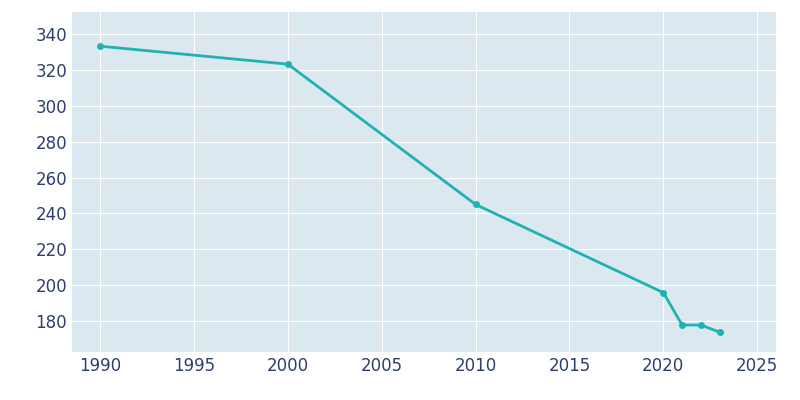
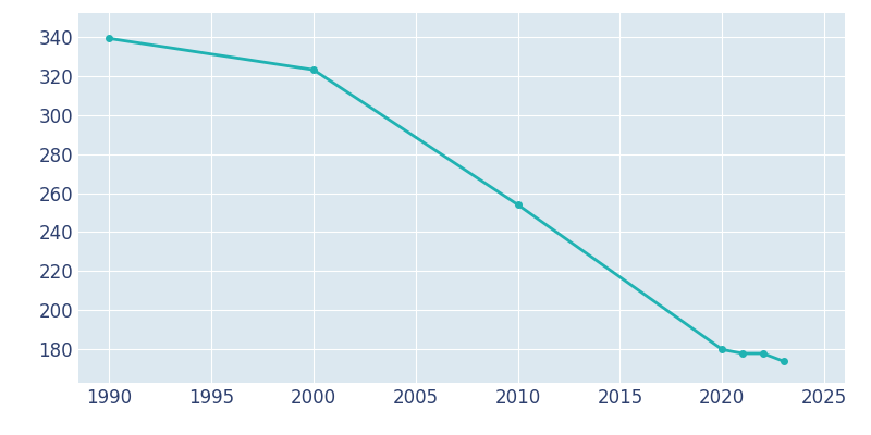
1990: 333 -> 339
2010: 245 -> 254
2020: 196 -> 180
